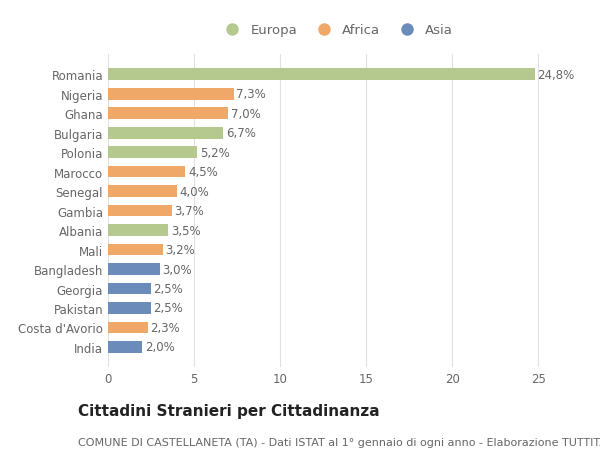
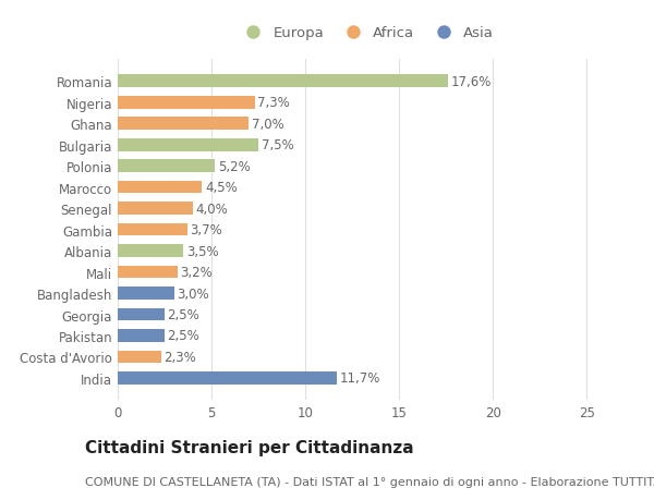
Romania: 24,8% -> 17,6%
Bulgaria: 6,7% -> 7,5%
India: 2,0% -> 11,7%
